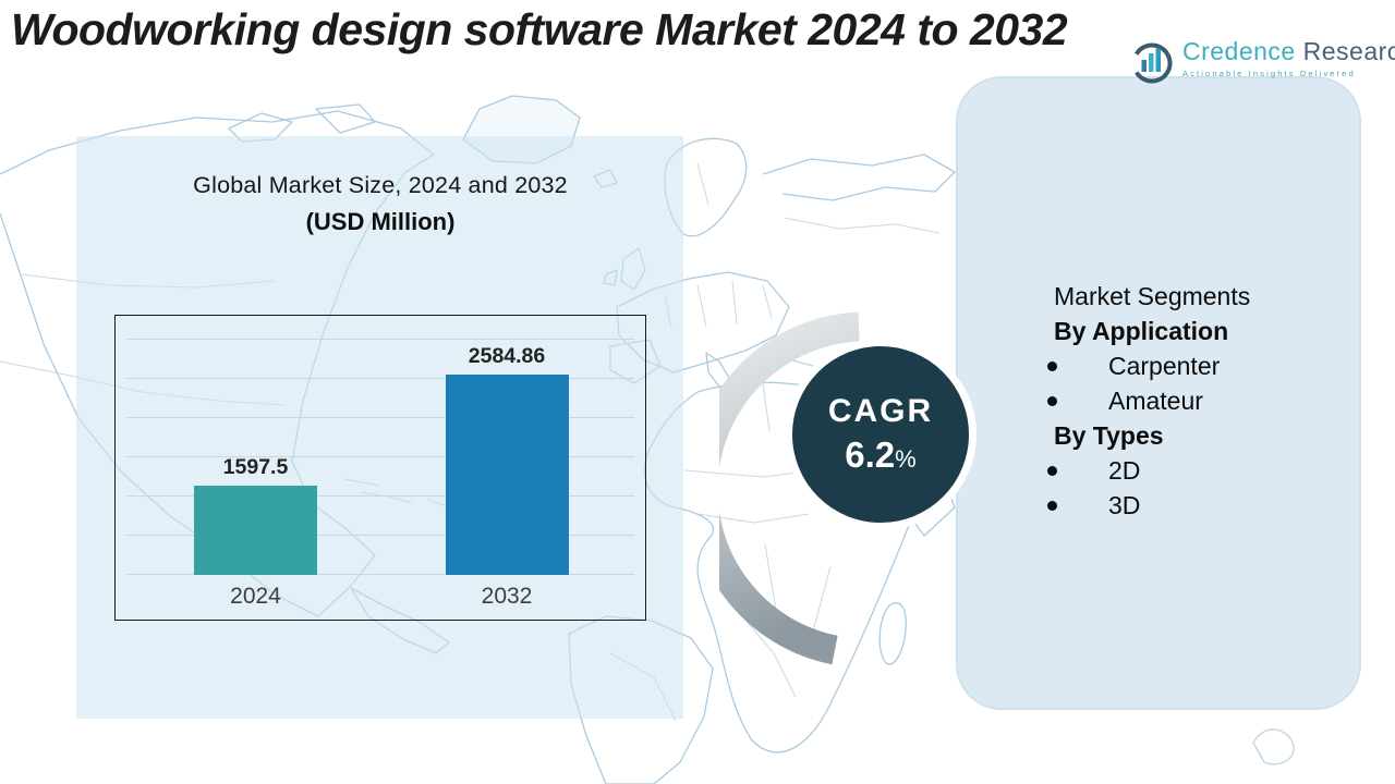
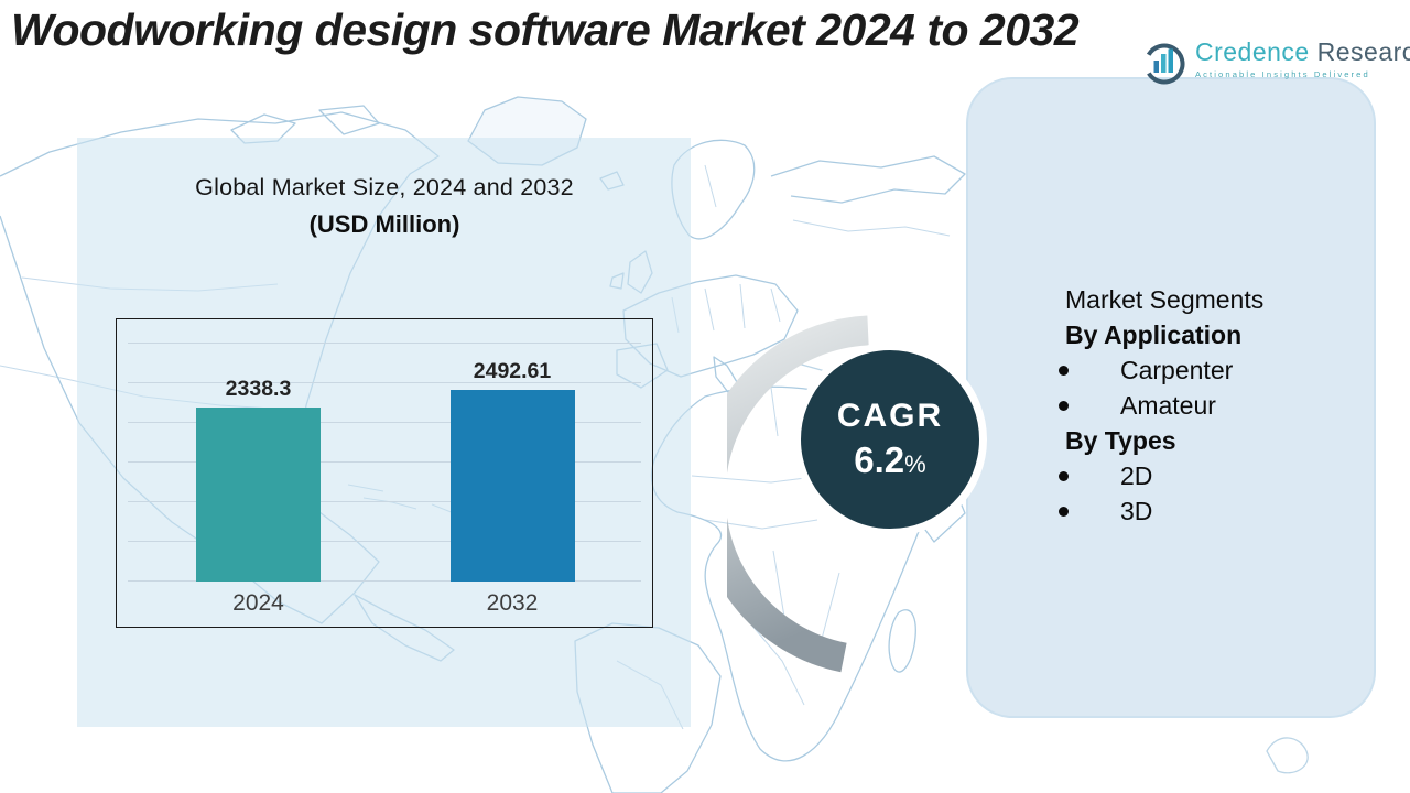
2024: 1597.5 -> 2338.3
2032: 2584.86 -> 2492.61
